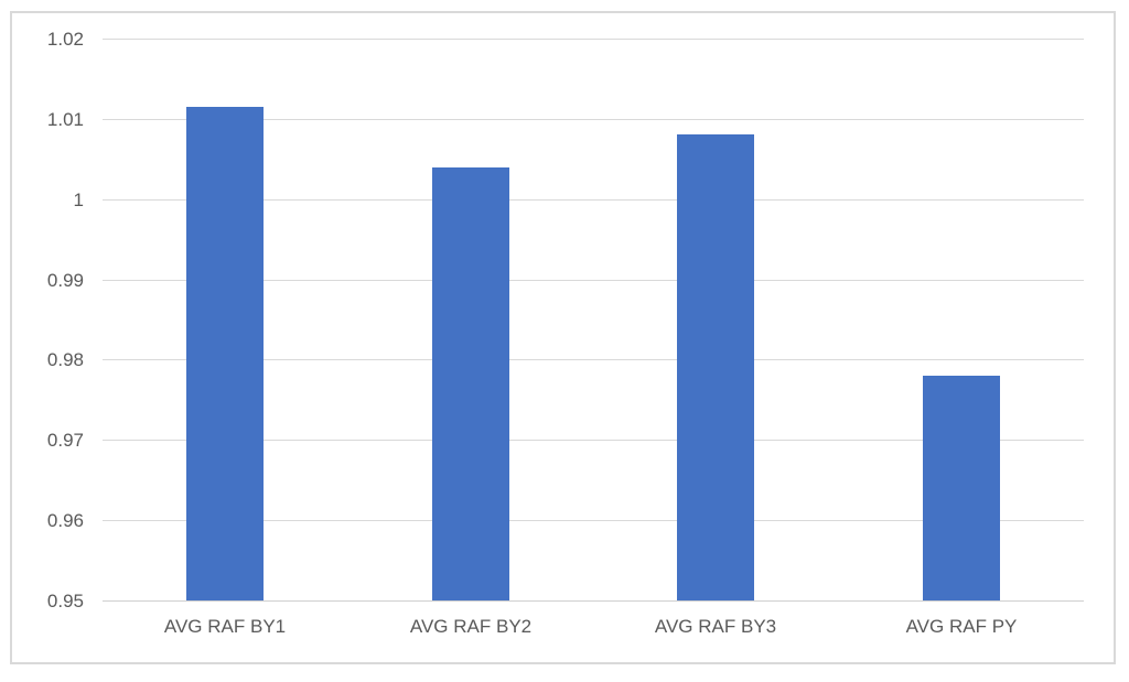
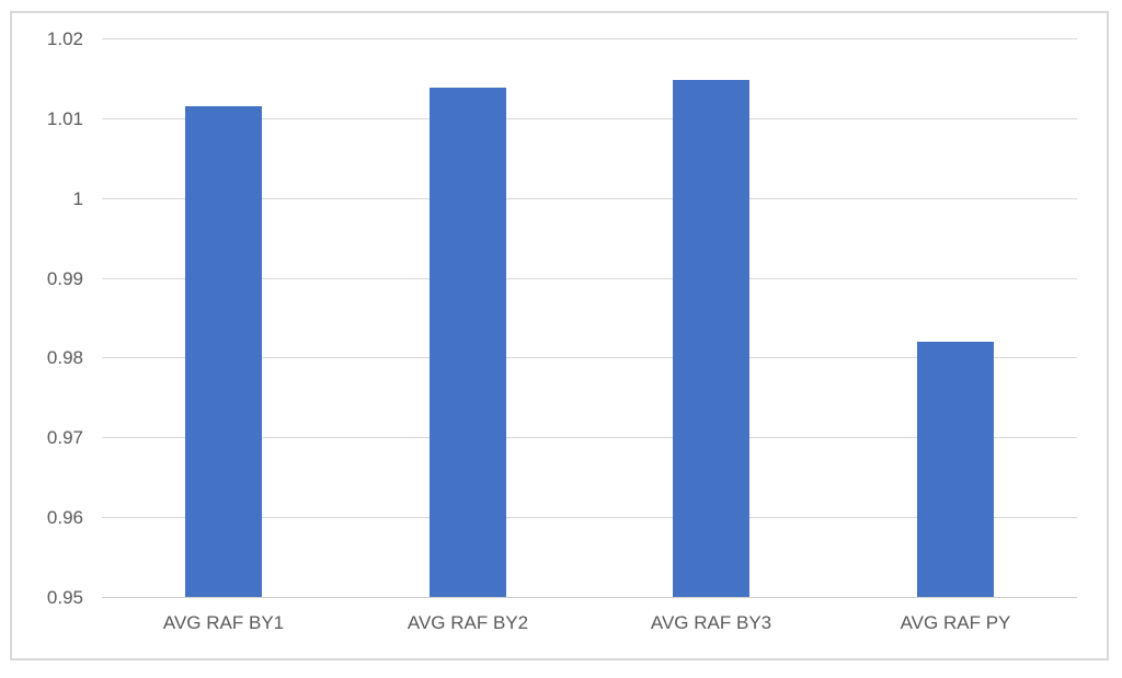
AVG RAF BY2: 1.004 -> 1.014
AVG RAF BY3: 1.008 -> 1.015
AVG RAF PY: 0.978 -> 0.982
